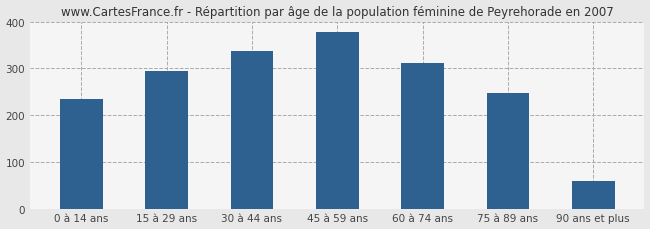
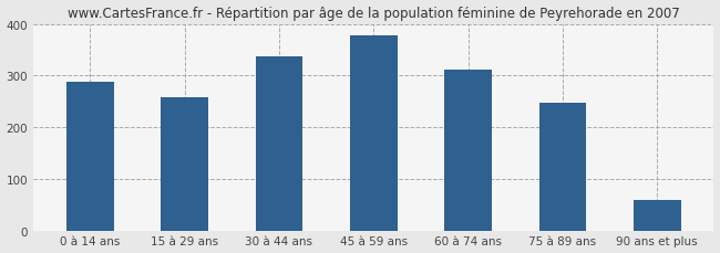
0 à 14 ans: 235 -> 288
15 à 29 ans: 295 -> 258
